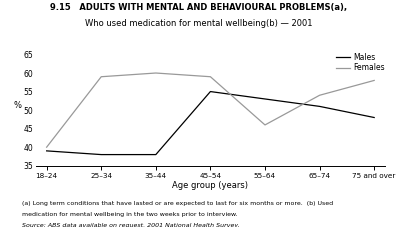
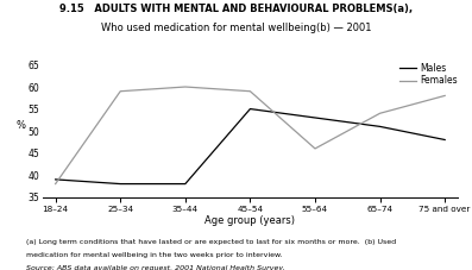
Females/18–24: 40 -> 38
